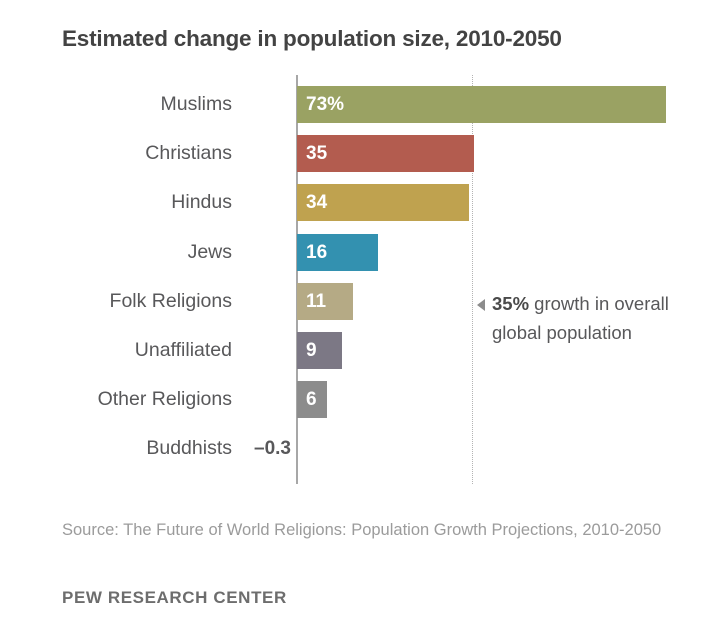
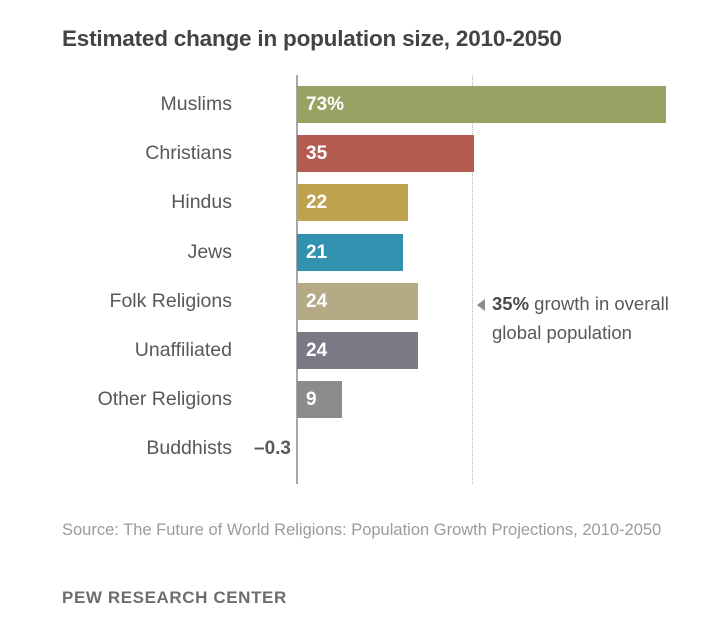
Hindus: 34 -> 22
Jews: 16 -> 21
Folk Religions: 11 -> 24
Unaffiliated: 9 -> 24
Other Religions: 6 -> 9
